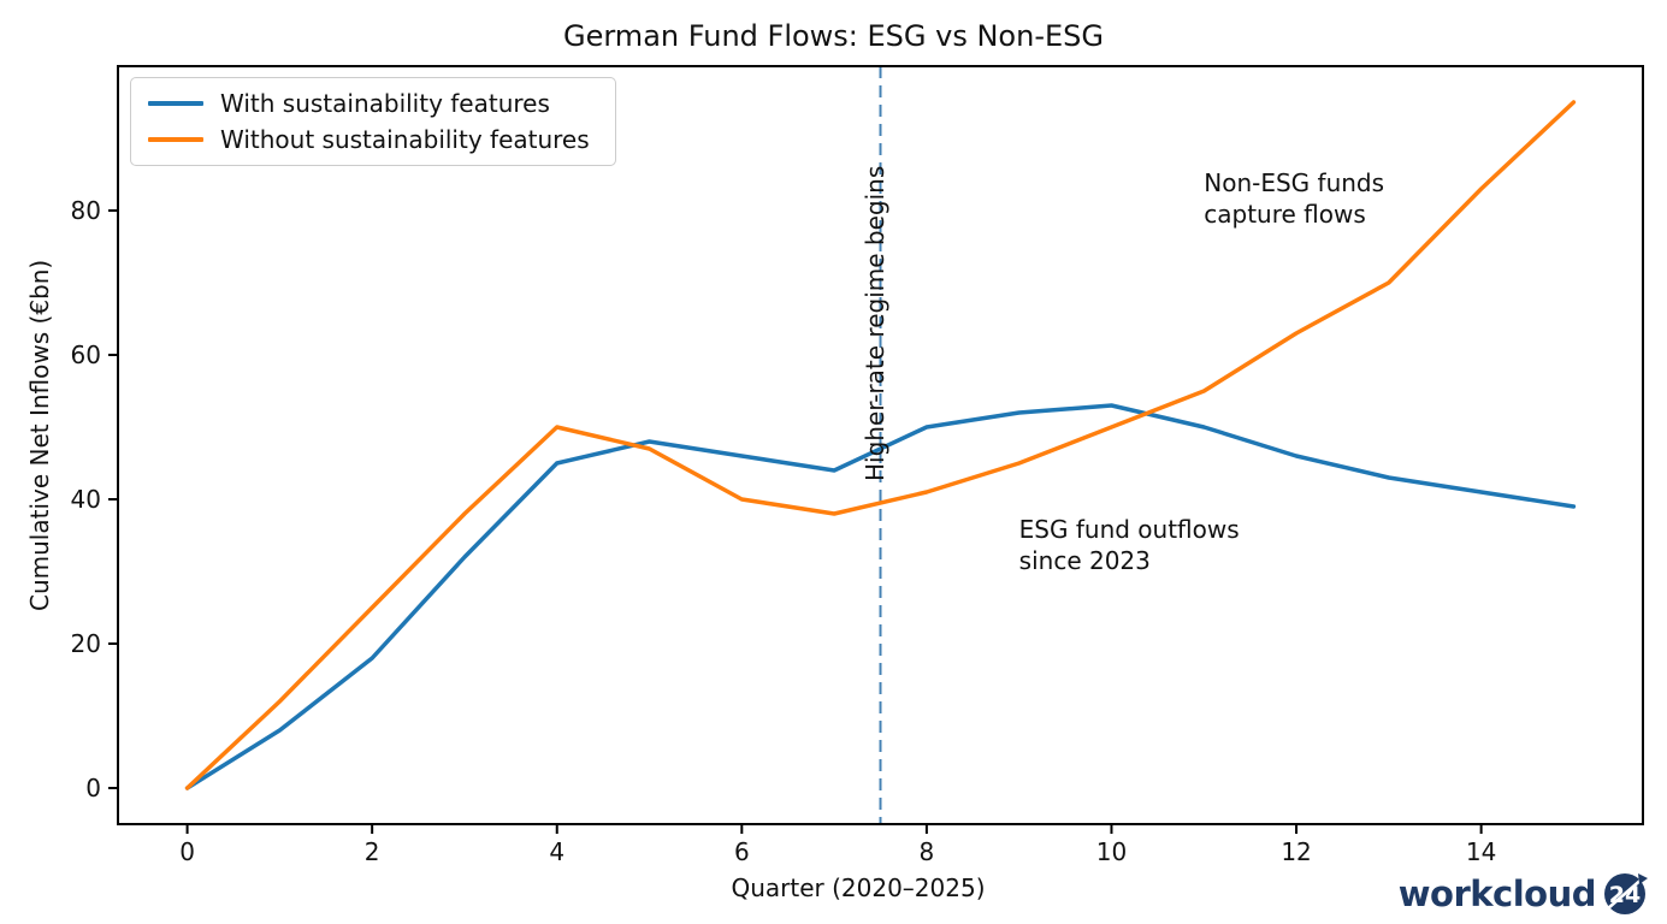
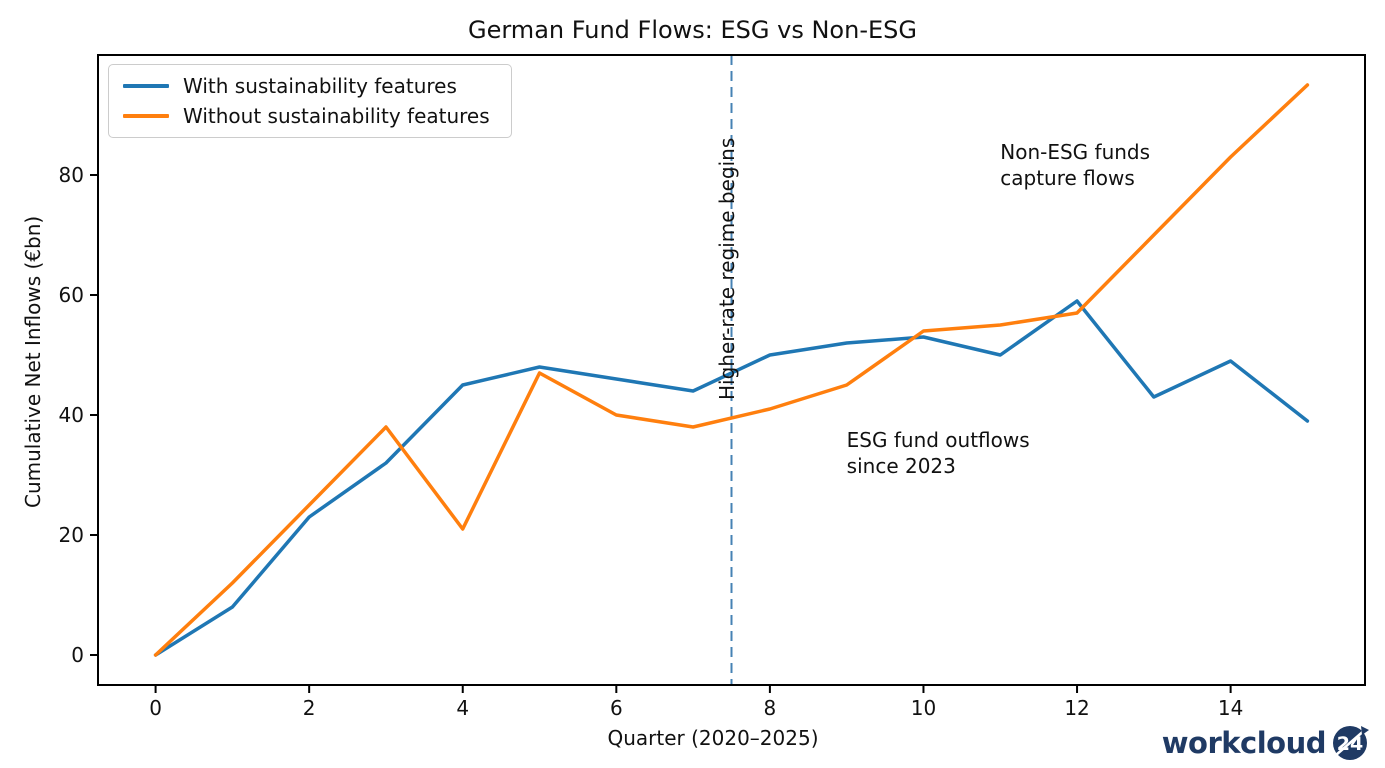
With sustainability features/2: 18 -> 23
Without sustainability features/4: 50 -> 21
Without sustainability features/10: 50 -> 54
With sustainability features/12: 46 -> 59
Without sustainability features/12: 63 -> 57
With sustainability features/14: 41 -> 49
